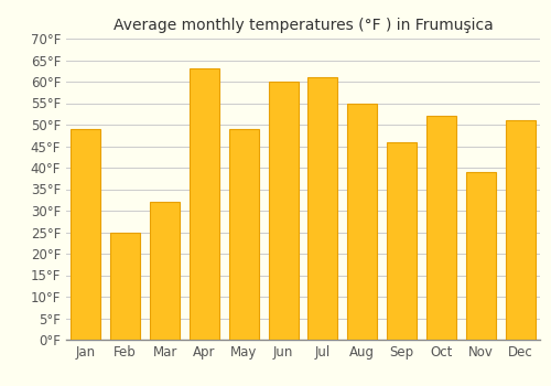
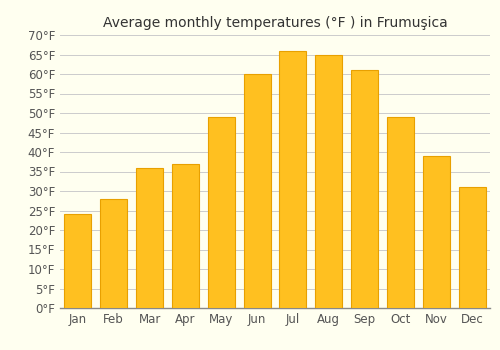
Jan: 49°F -> 24°F
Feb: 25°F -> 28°F
Mar: 32°F -> 36°F
Apr: 63°F -> 37°F
Jul: 61°F -> 66°F
Aug: 55°F -> 65°F
Sep: 46°F -> 61°F
Oct: 52°F -> 49°F
Dec: 51°F -> 31°F
